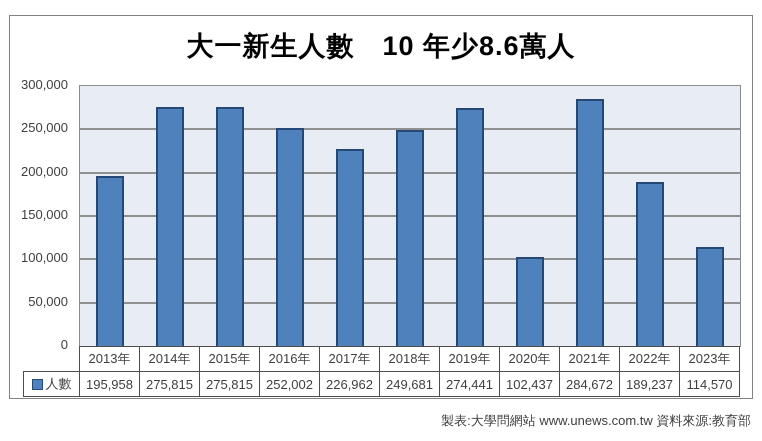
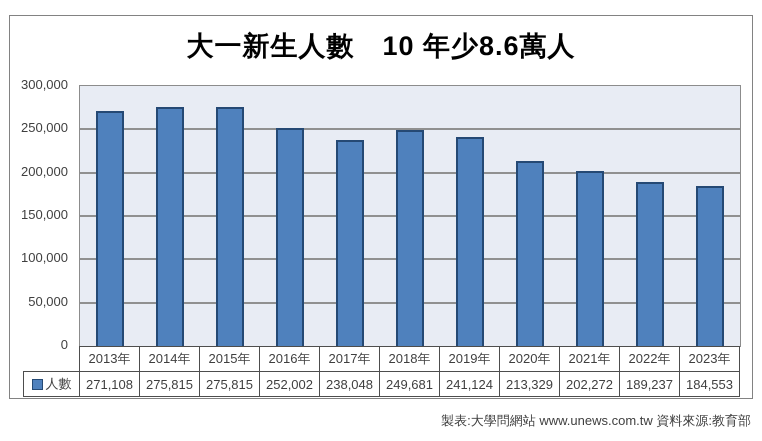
2013年: 195,958 -> 271,108
2017年: 226,962 -> 238,048
2019年: 274,441 -> 241,124
2020年: 102,437 -> 213,329
2021年: 284,672 -> 202,272
2023年: 114,570 -> 184,553
